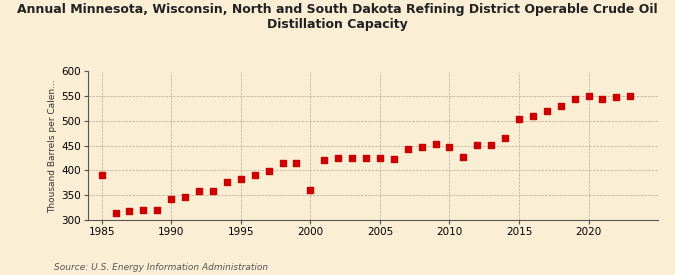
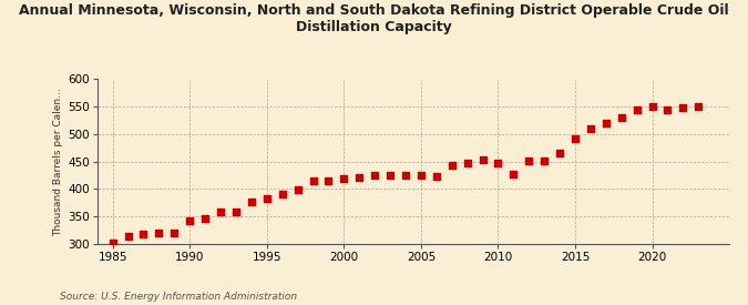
1985: 390 -> 302
2000: 360 -> 420
2015: 505 -> 491
